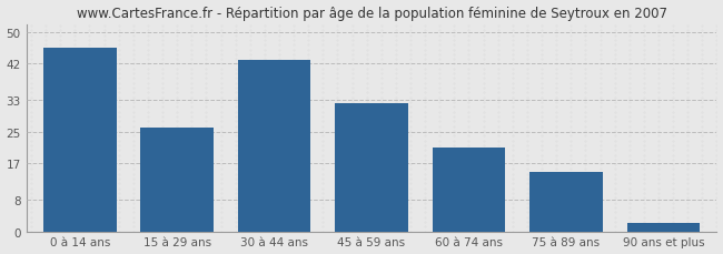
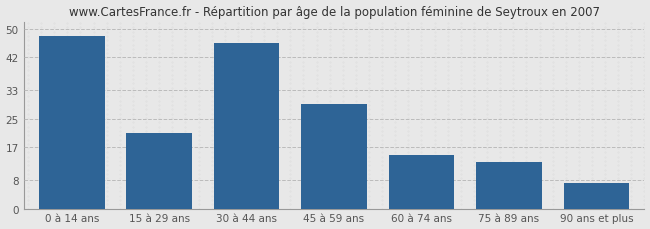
0 à 14 ans: 46 -> 48
15 à 29 ans: 26 -> 21
30 à 44 ans: 43 -> 46
45 à 59 ans: 32 -> 29
60 à 74 ans: 21 -> 15
75 à 89 ans: 15 -> 13
90 ans et plus: 2 -> 7
